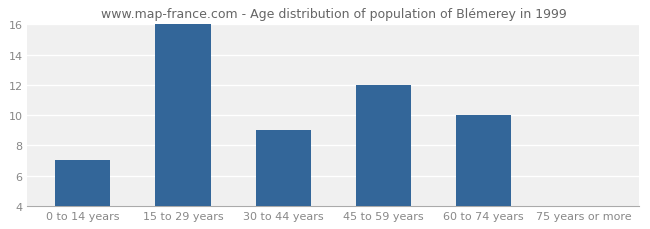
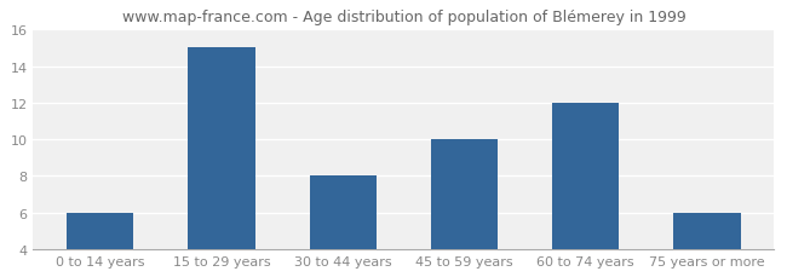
0 to 14 years: 7 -> 6
15 to 29 years: 16 -> 15
30 to 44 years: 9 -> 8
45 to 59 years: 12 -> 10
60 to 74 years: 10 -> 12
75 years or more: 4 -> 6
